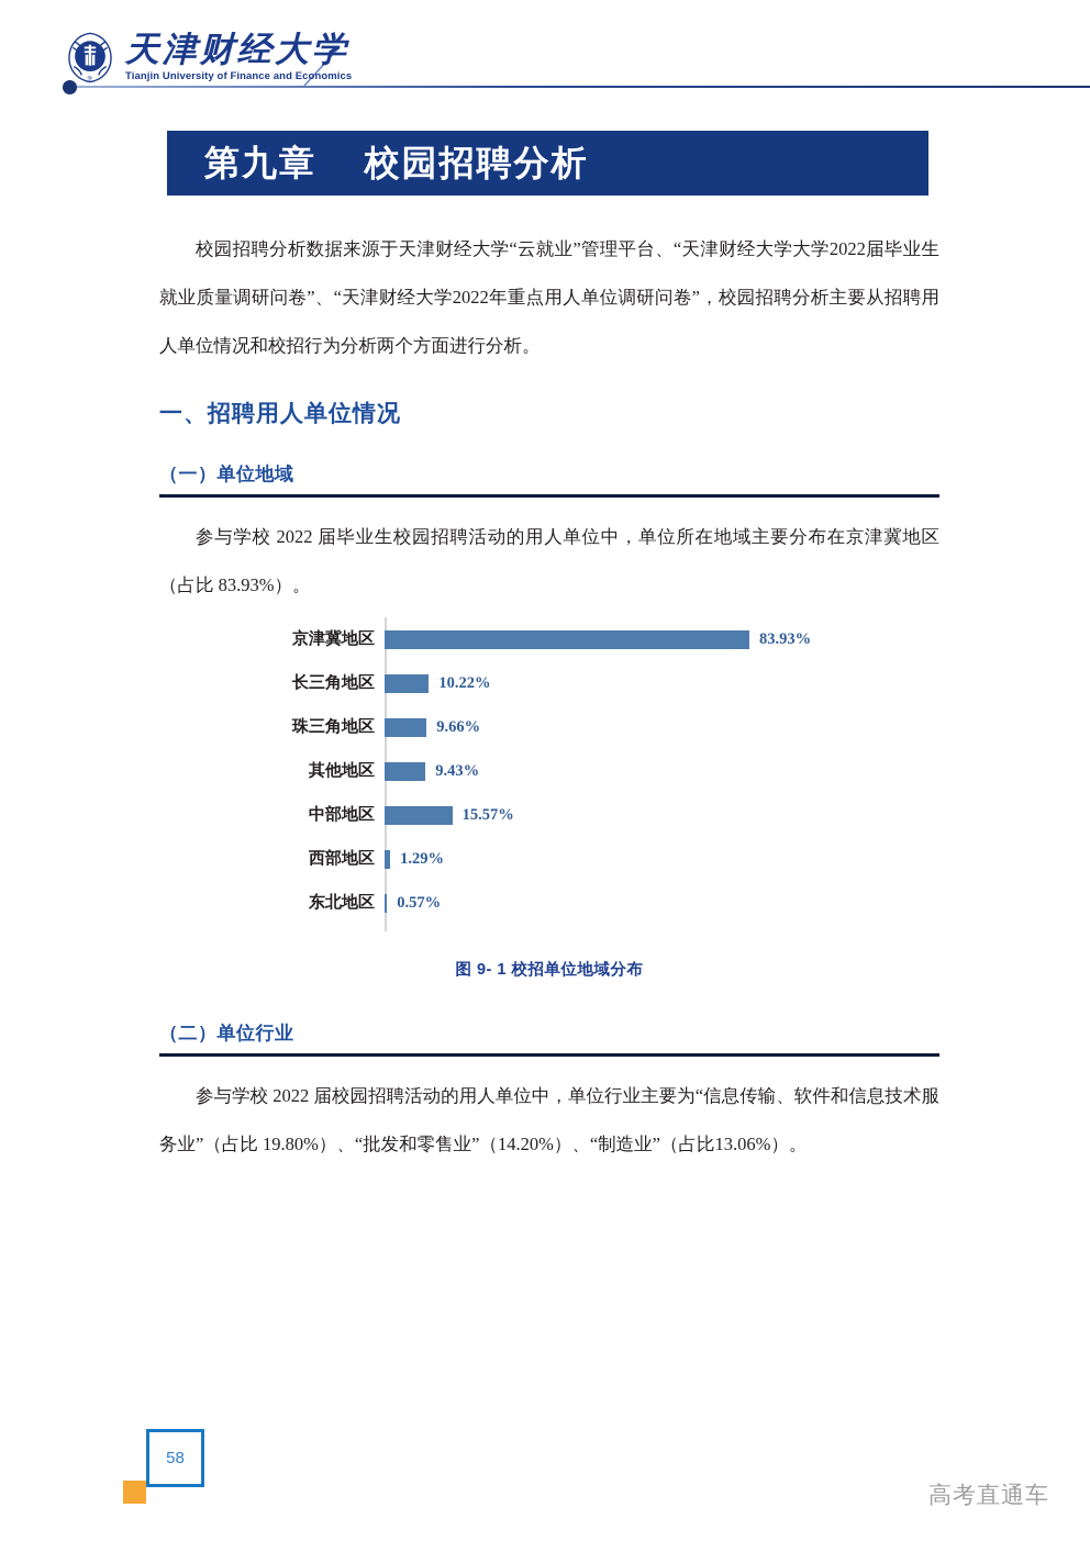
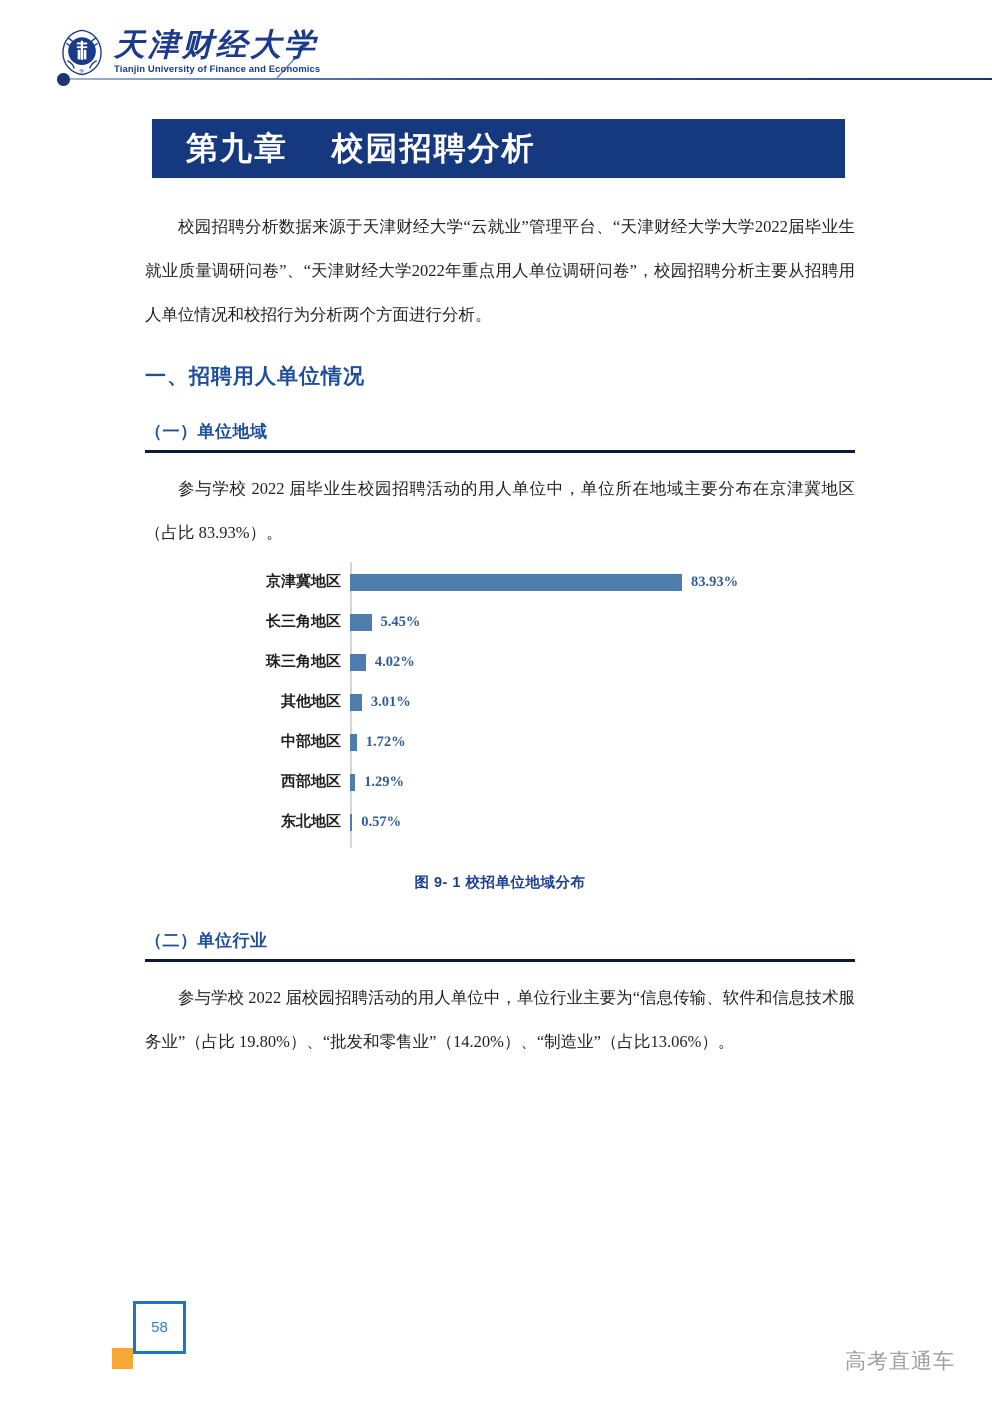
长三角地区: 10.22% -> 5.45%
珠三角地区: 9.66% -> 4.02%
其他地区: 9.43% -> 3.01%
中部地区: 15.57% -> 1.72%
